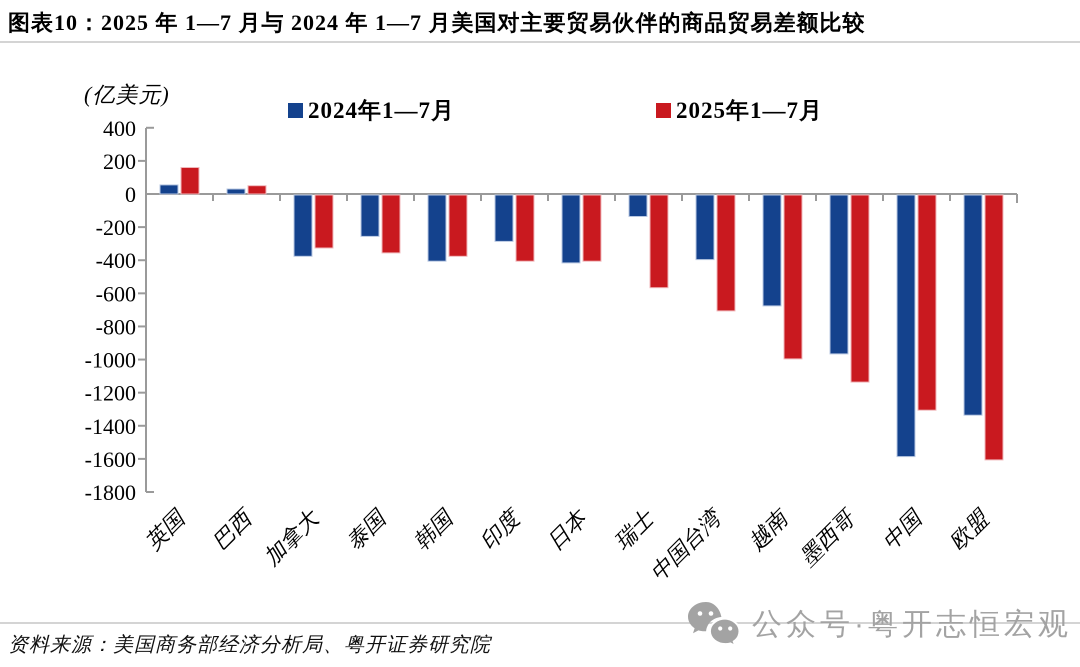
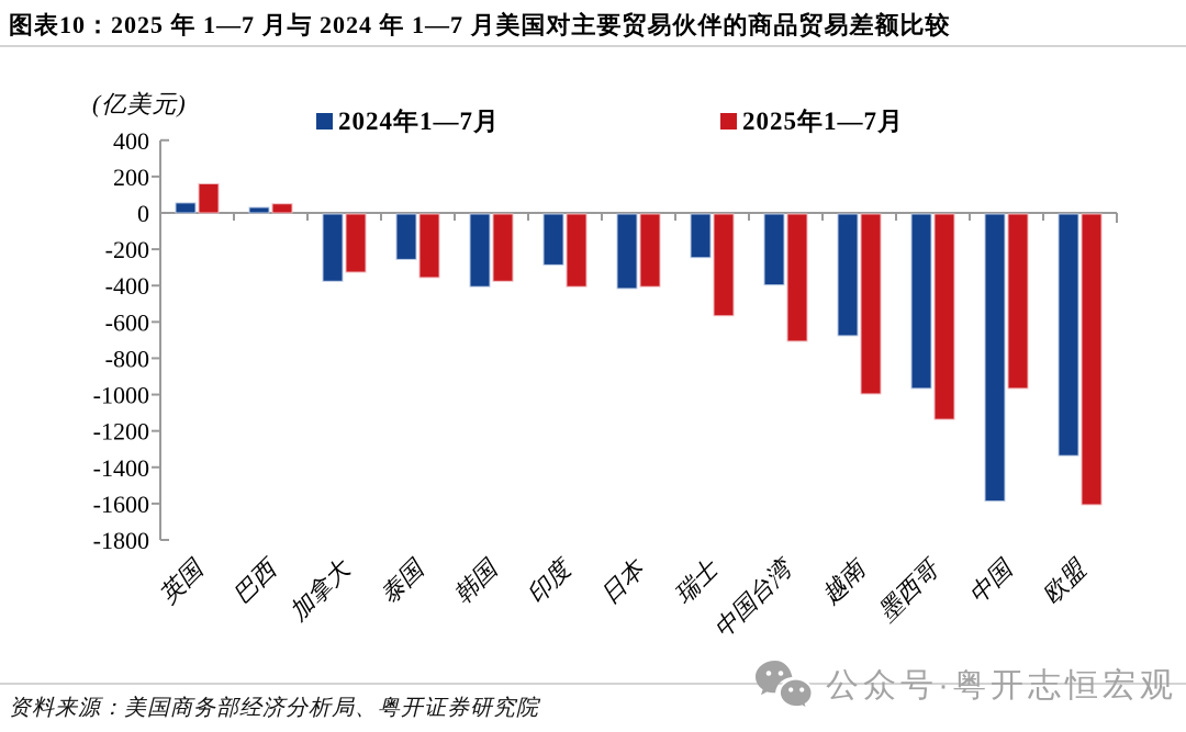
2024年1—7月/瑞士: -130 -> -240
2025年1—7月/中国: -1300 -> -960
